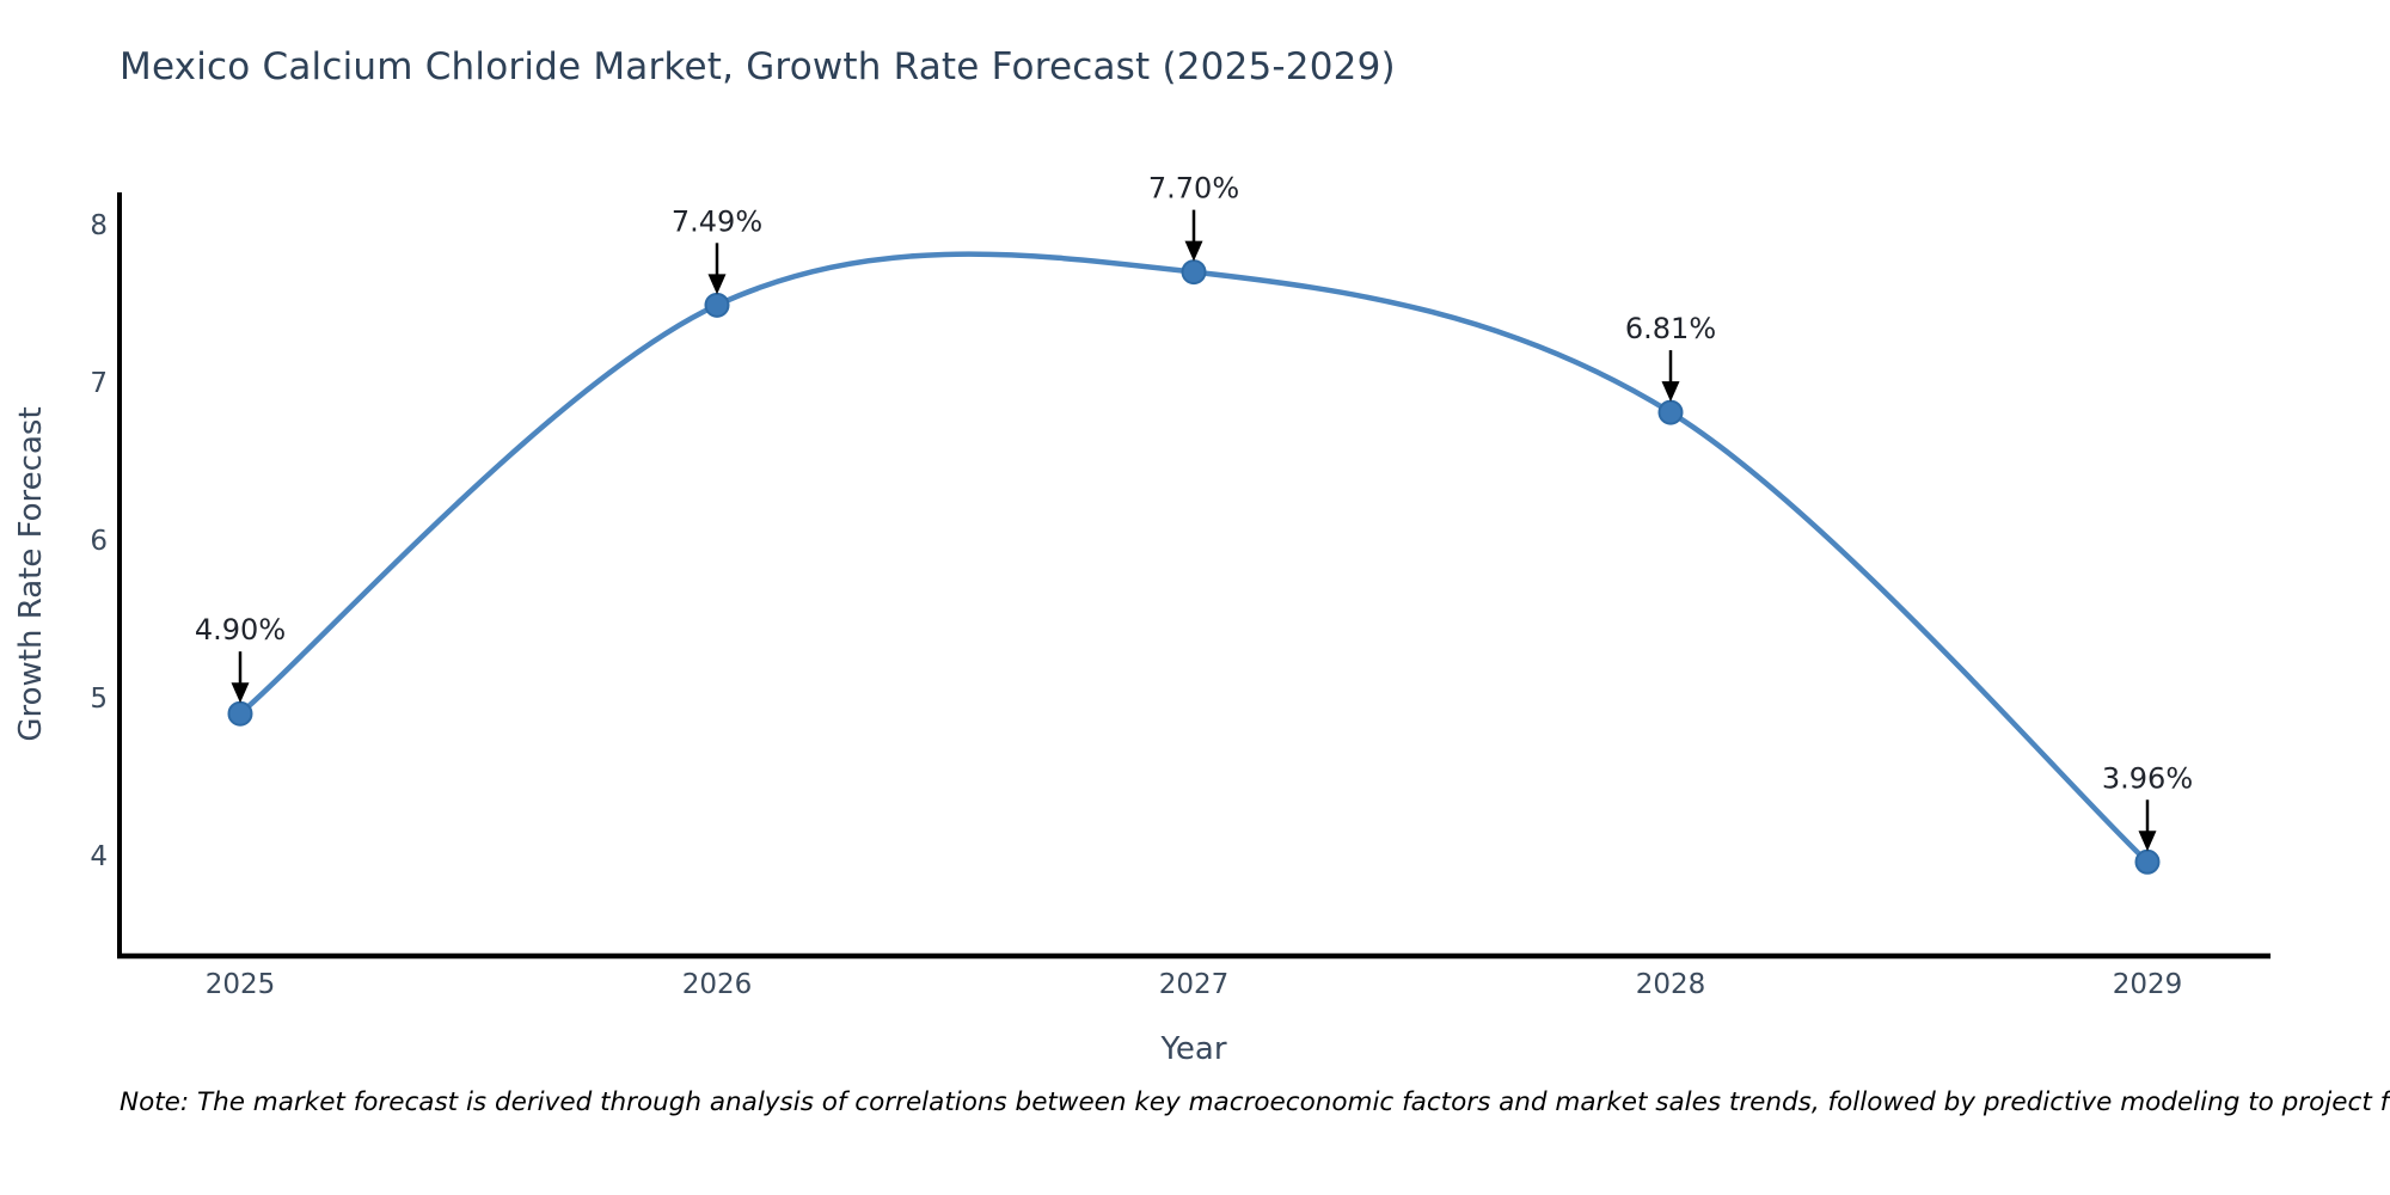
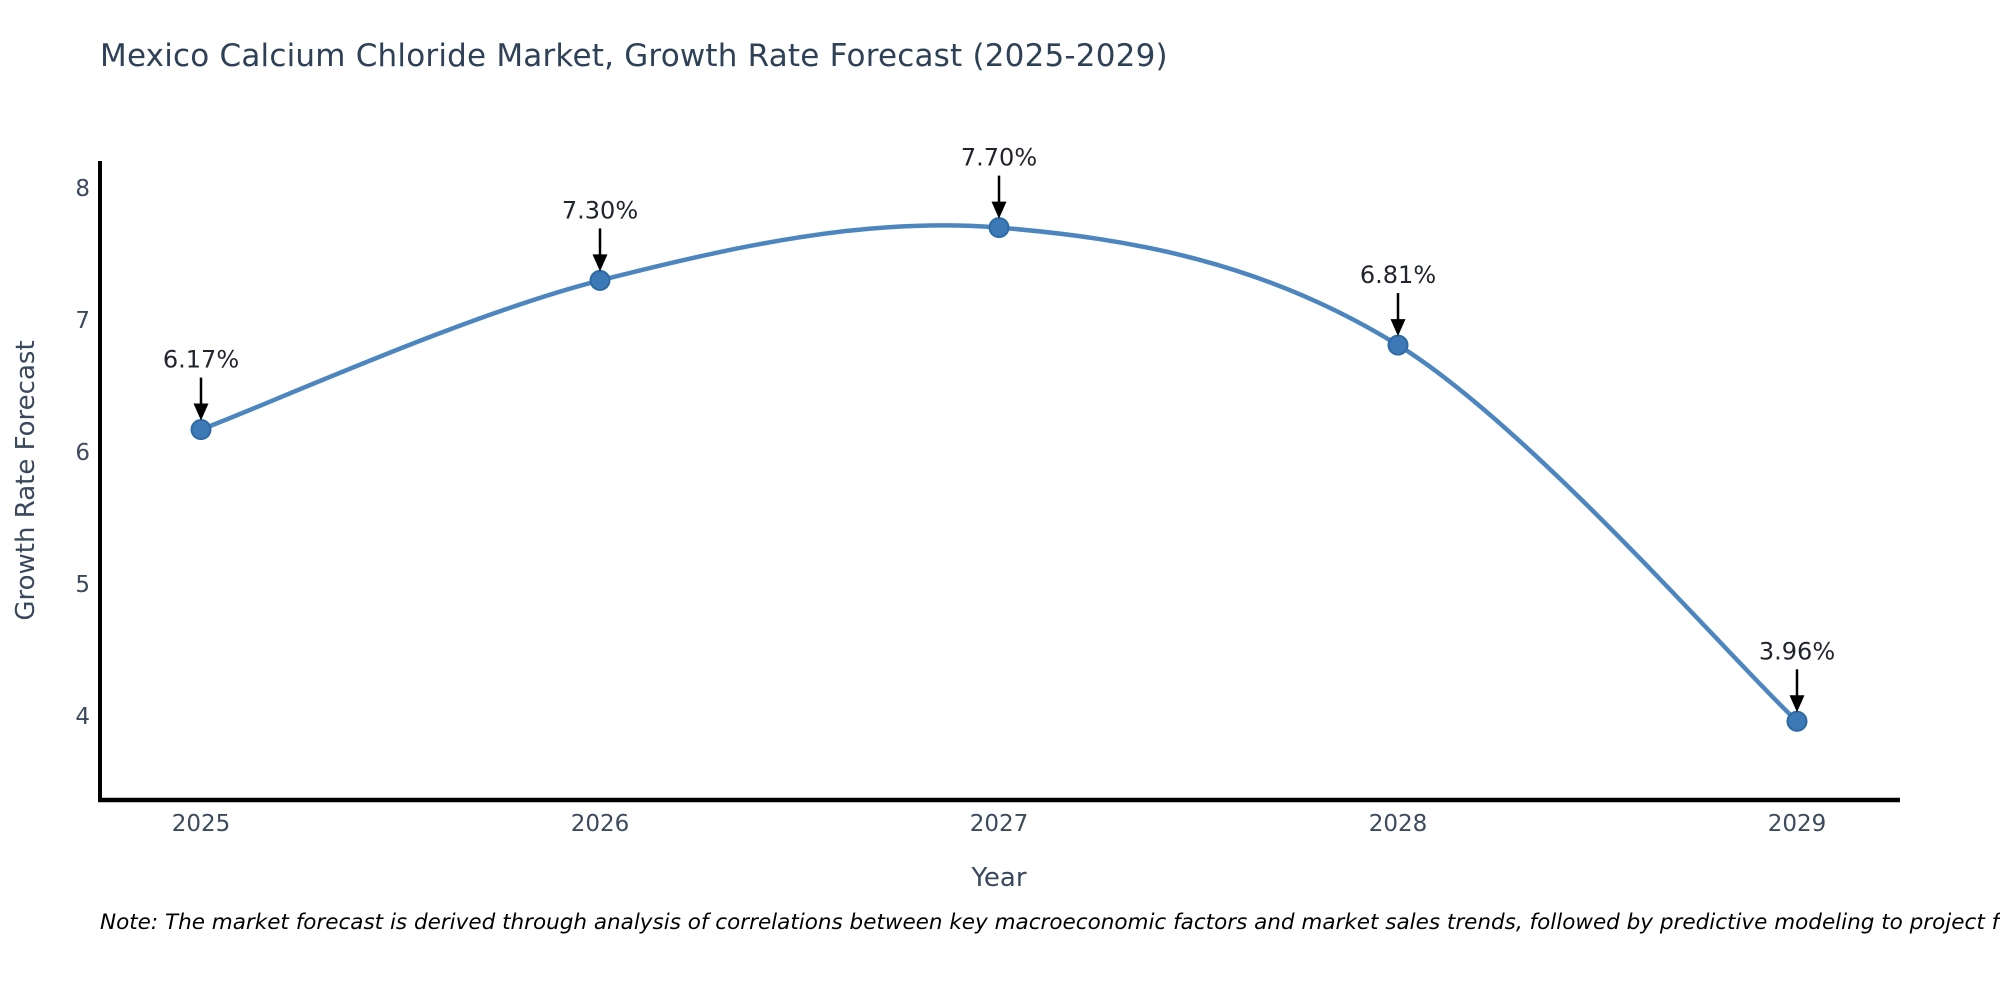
2025: 4.90% -> 6.17%
2026: 7.49% -> 7.30%
